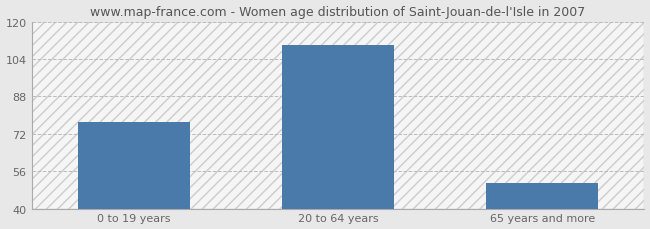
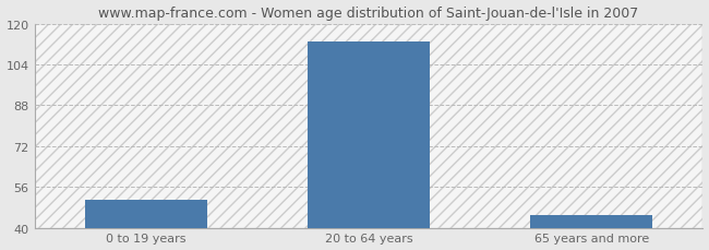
0 to 19 years: 77 -> 51
20 to 64 years: 110 -> 113
65 years and more: 51 -> 45
